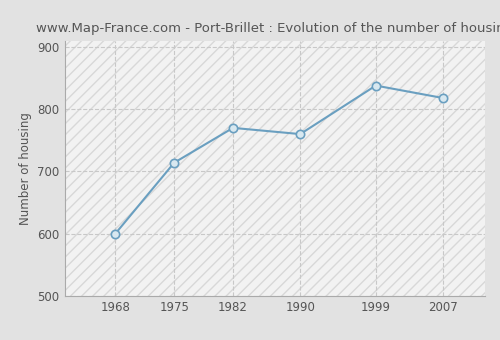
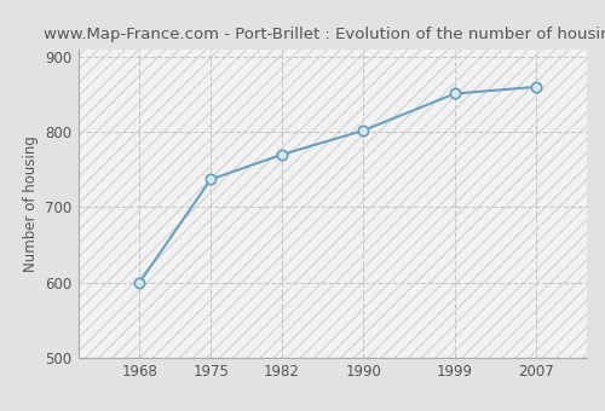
1975: 714 -> 737
1990: 760 -> 802
1999: 838 -> 851
2007: 818 -> 860
